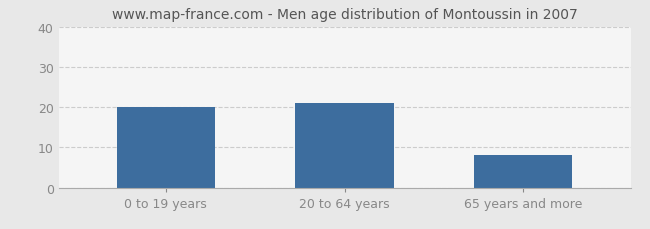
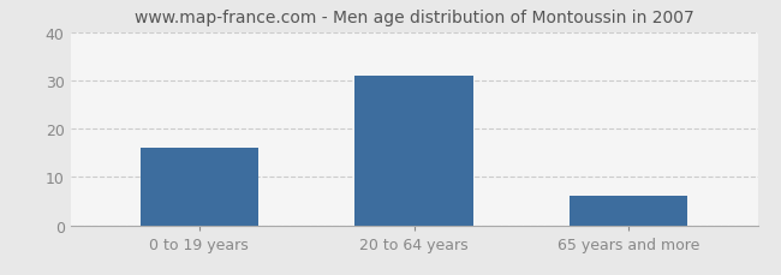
0 to 19 years: 20 -> 16
20 to 64 years: 21 -> 31
65 years and more: 8 -> 6
